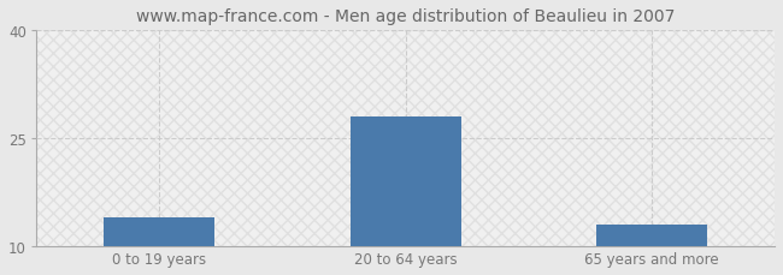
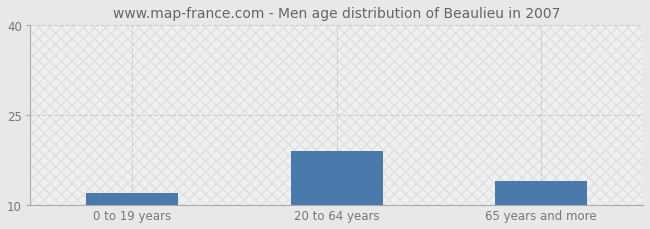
0 to 19 years: 14 -> 12
20 to 64 years: 28 -> 19
65 years and more: 13 -> 14
